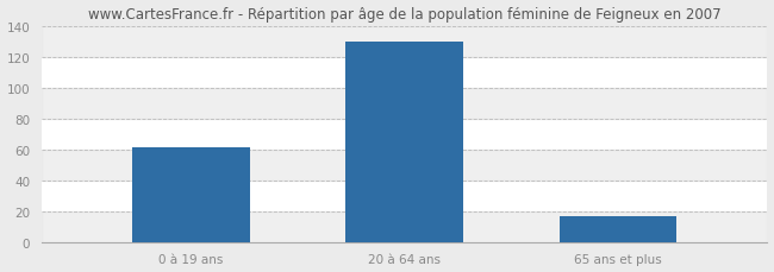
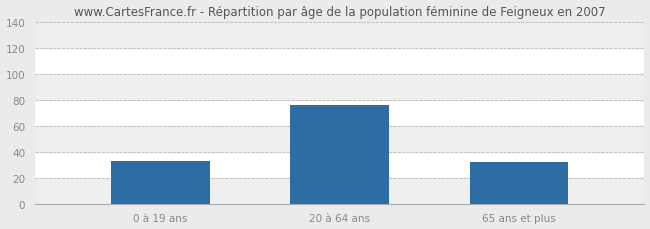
0 à 19 ans: 61 -> 33
20 à 64 ans: 130 -> 76
65 ans et plus: 17 -> 32
